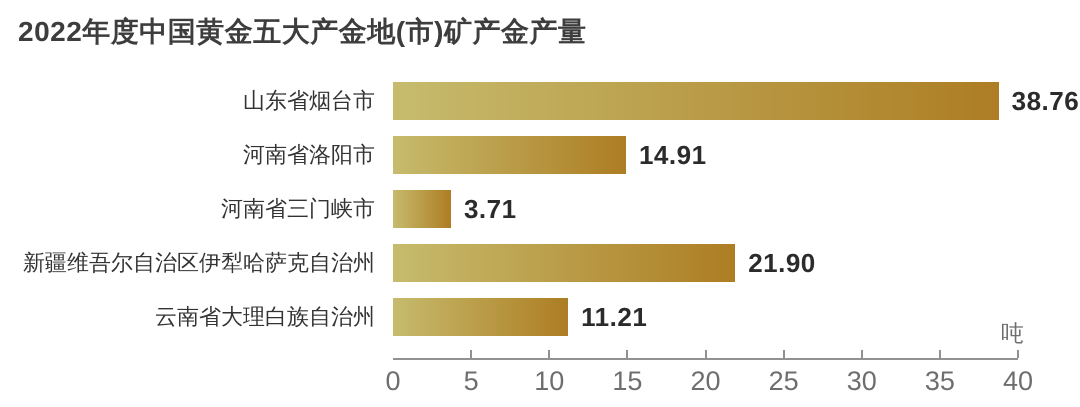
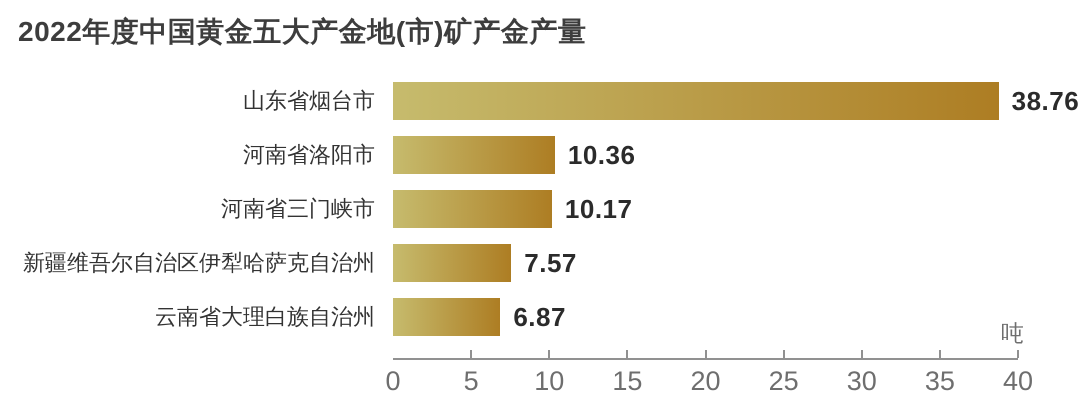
河南省洛阳市: 14.91 -> 10.36
河南省三门峡市: 3.71 -> 10.17
新疆维吾尔自治区伊犁哈萨克自治州: 21.90 -> 7.57
云南省大理白族自治州: 11.21 -> 6.87
